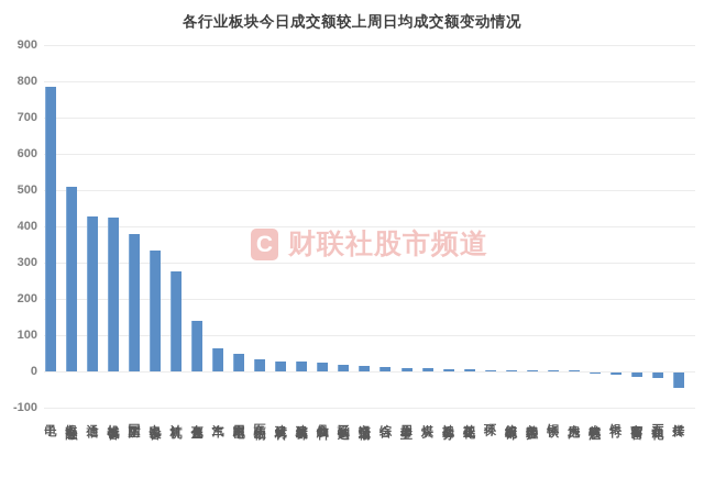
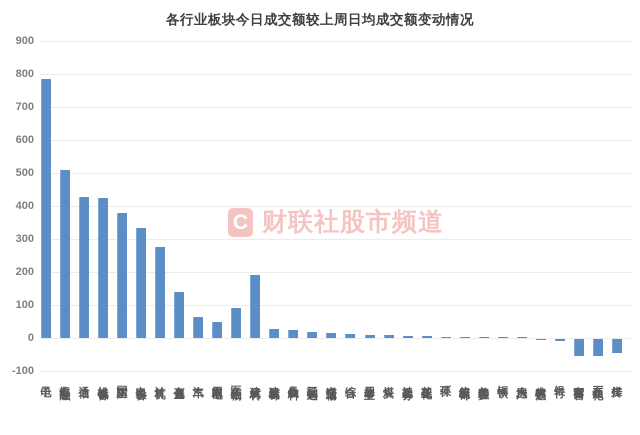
医药生物: 30 -> 90
建筑材料: 30 -> 190
商贸零售: -10 -> -50
石油石化: -20 -> -50
